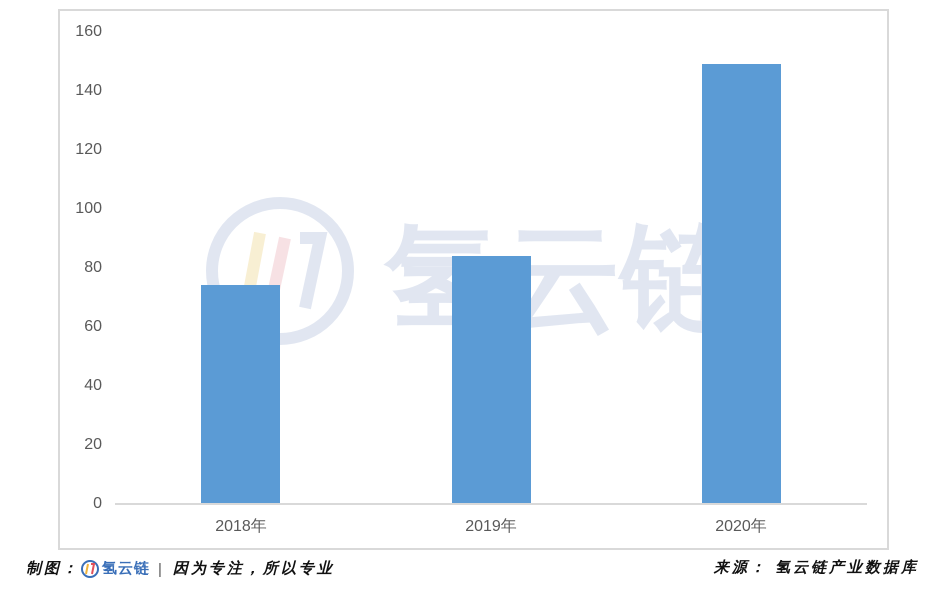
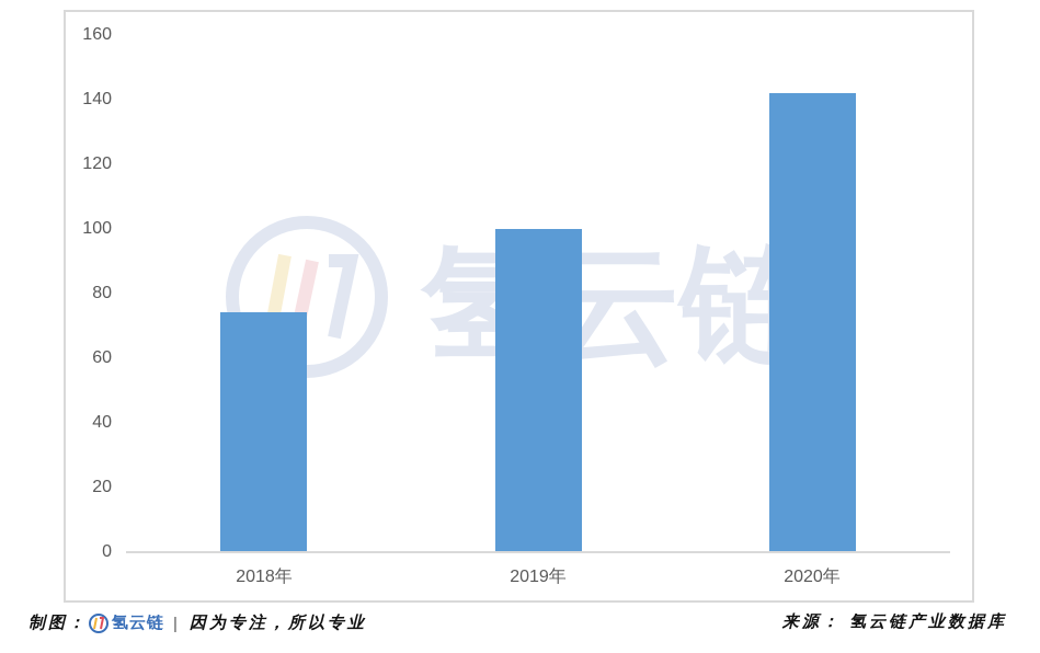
2019年: 84 -> 100
2020年: 149 -> 142
